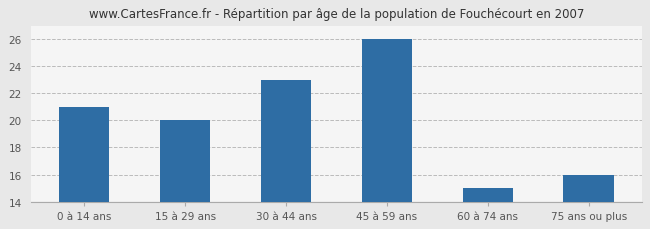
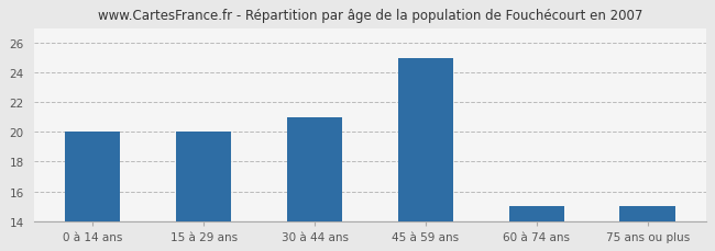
0 à 14 ans: 21 -> 20
30 à 44 ans: 23 -> 21
45 à 59 ans: 26 -> 25
75 ans ou plus: 16 -> 15
